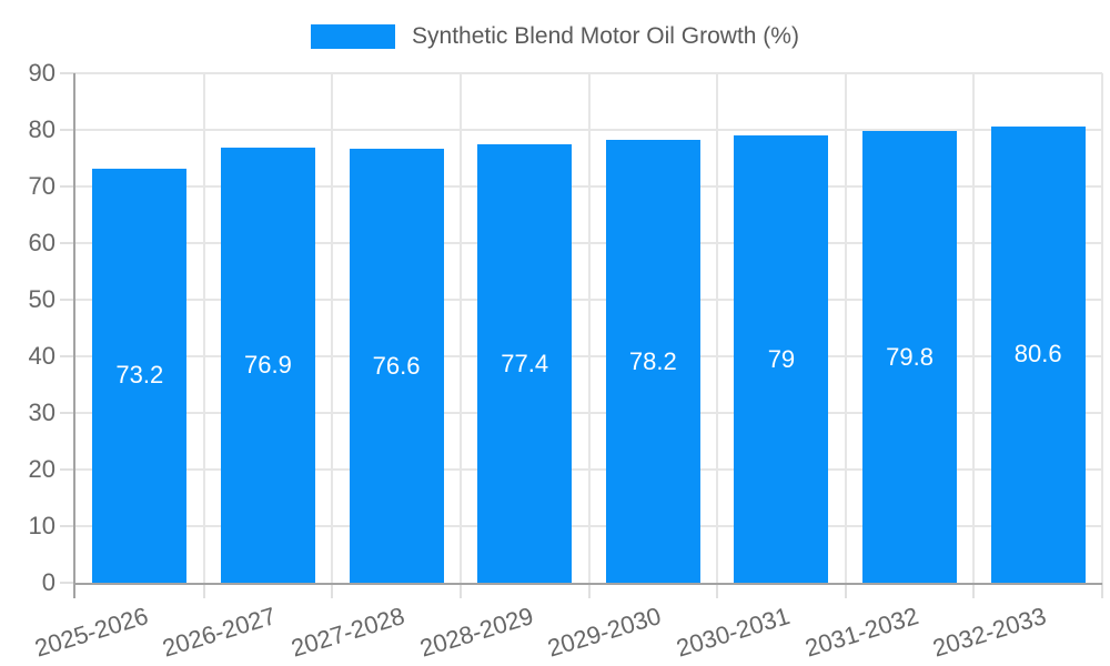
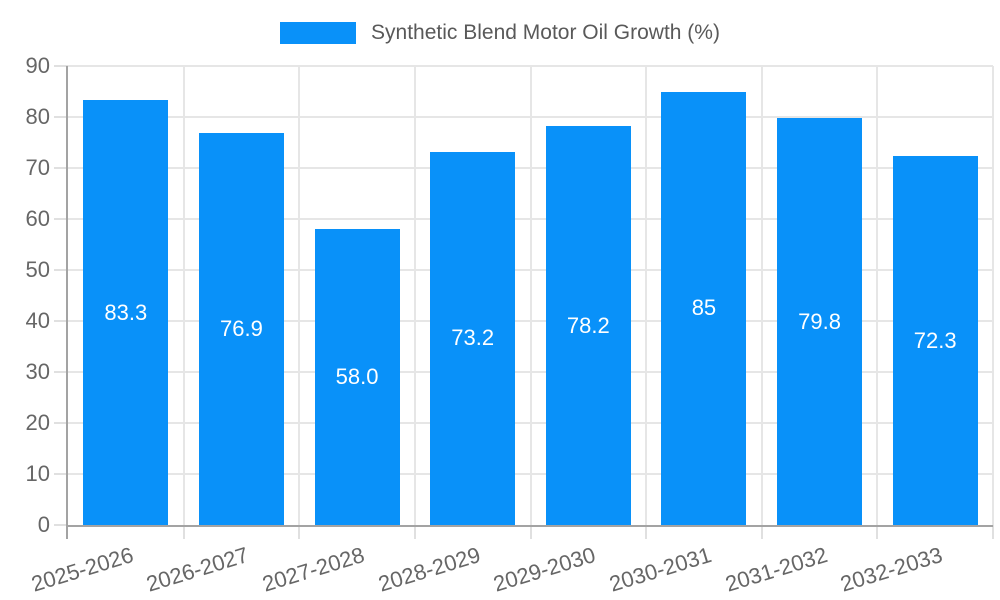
2025-2026: 73.2 -> 83.3
2027-2028: 76.6 -> 58.0
2028-2029: 77.4 -> 73.2
2030-2031: 79 -> 85
2032-2033: 80.6 -> 72.3
